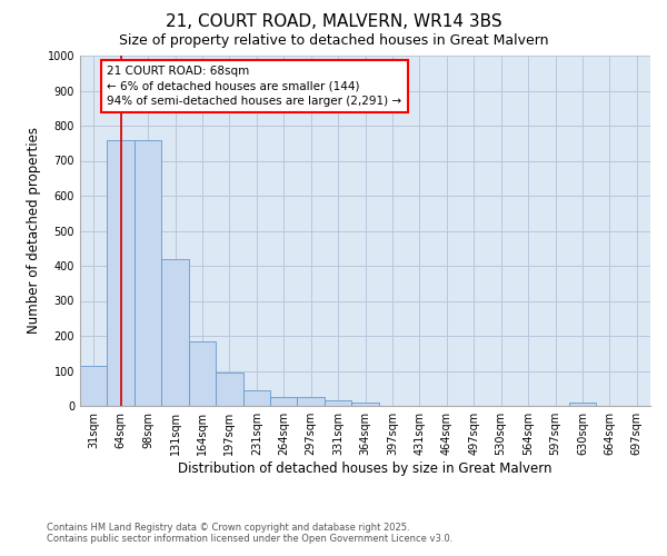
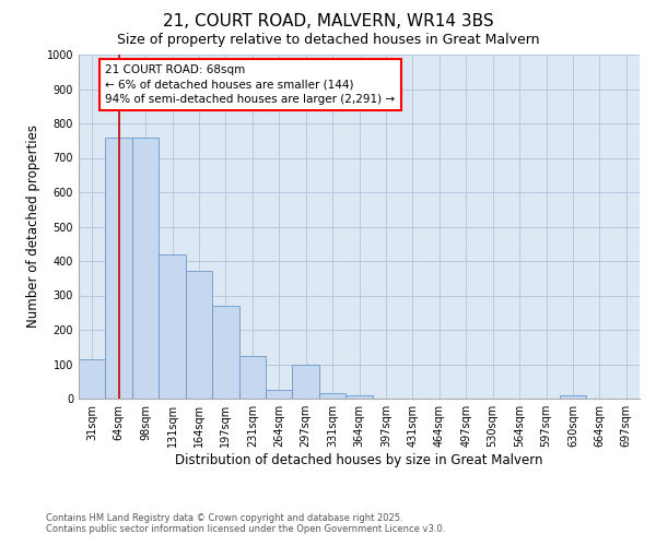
164sqm: 185 -> 370
197sqm: 95 -> 270
231sqm: 45 -> 125
297sqm: 25 -> 100
